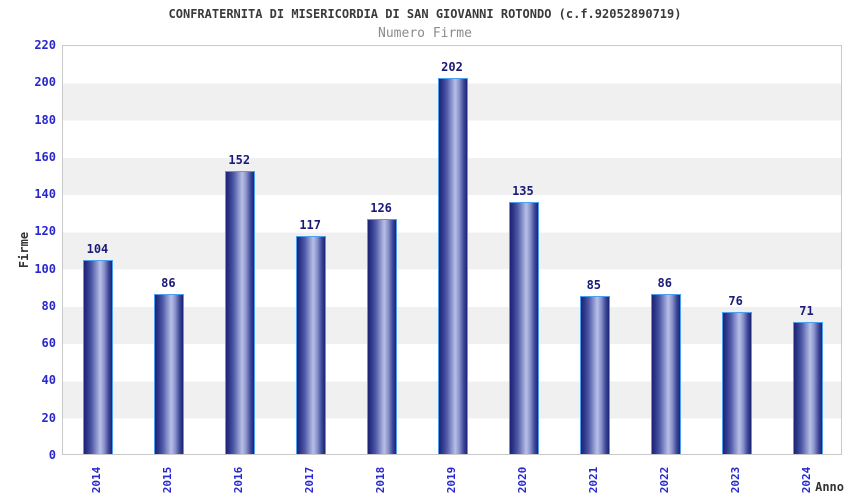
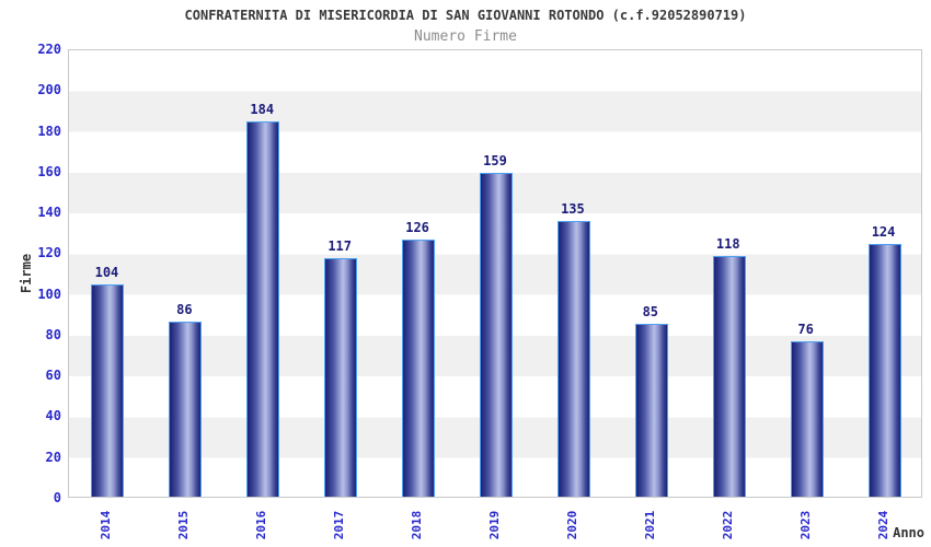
2016: 152 -> 184
2019: 202 -> 159
2022: 86 -> 118
2024: 71 -> 124
